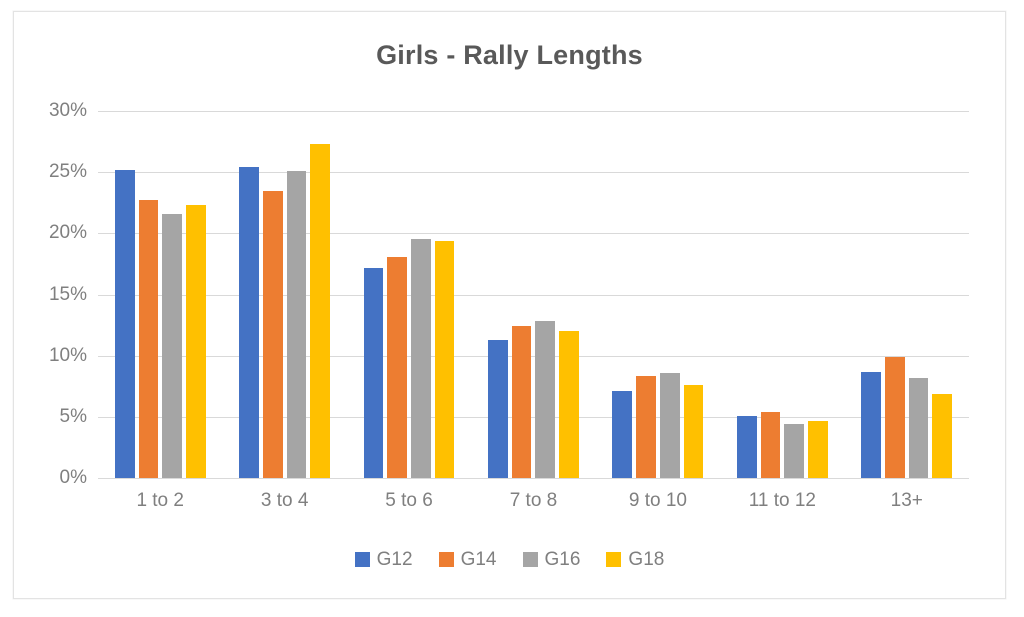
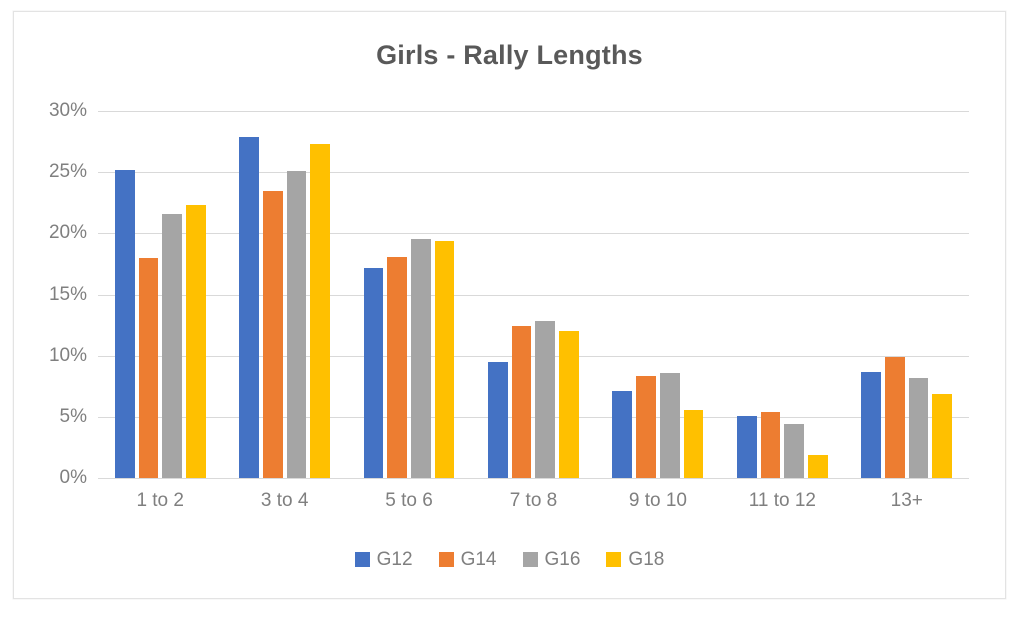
G14/1 to 2: 22.7% -> 18.0%
G12/3 to 4: 25.4% -> 27.9%
G12/7 to 8: 11.3% -> 9.5%
G18/9 to 10: 7.6% -> 5.6%
G18/11 to 12: 4.7% -> 1.9%
